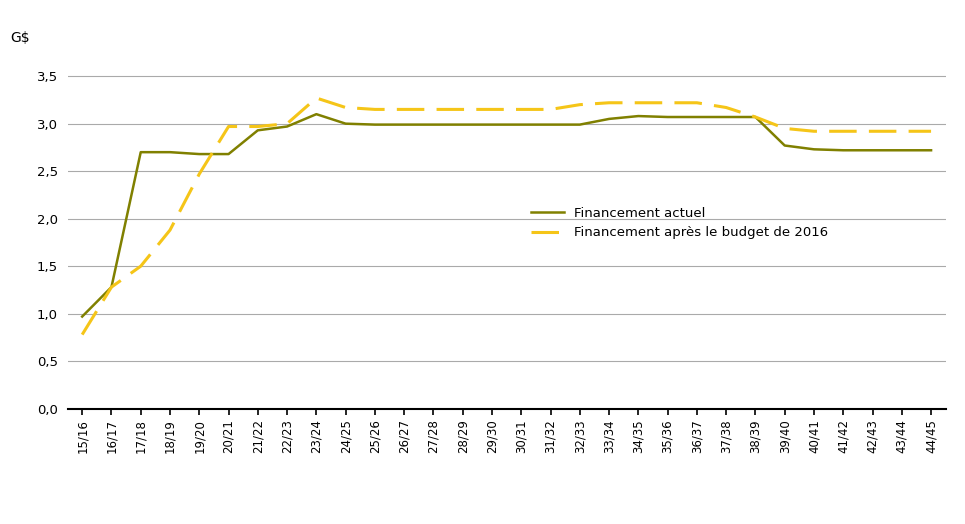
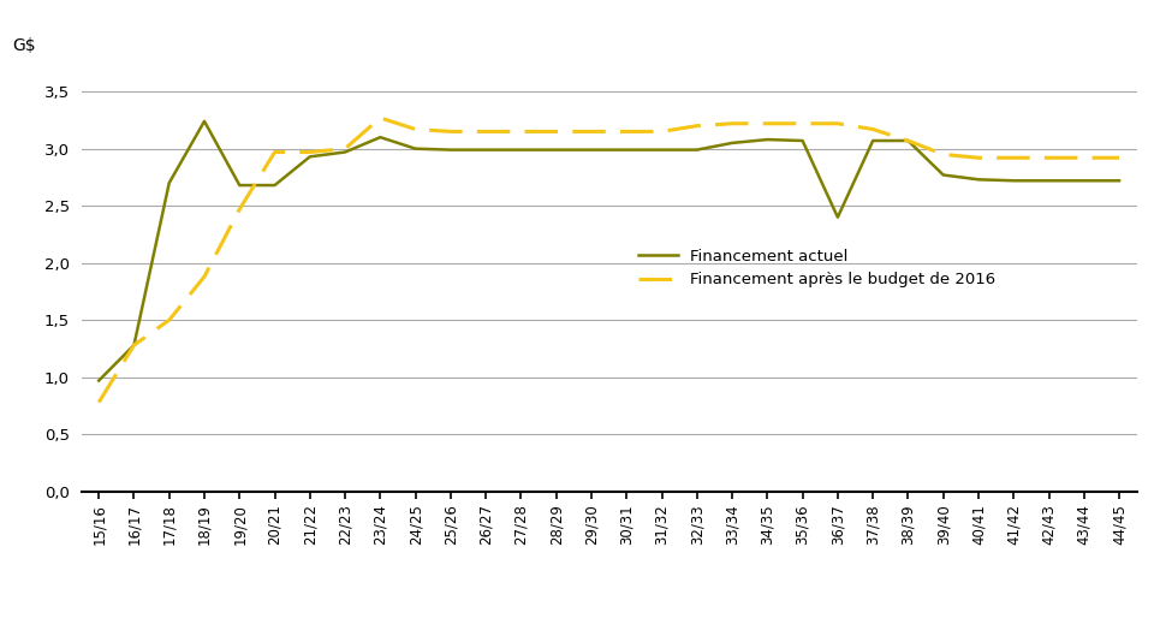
Financement actuel/18/19: 2,70 -> 3,24
Financement actuel/36/37: 3,07 -> 2,40
